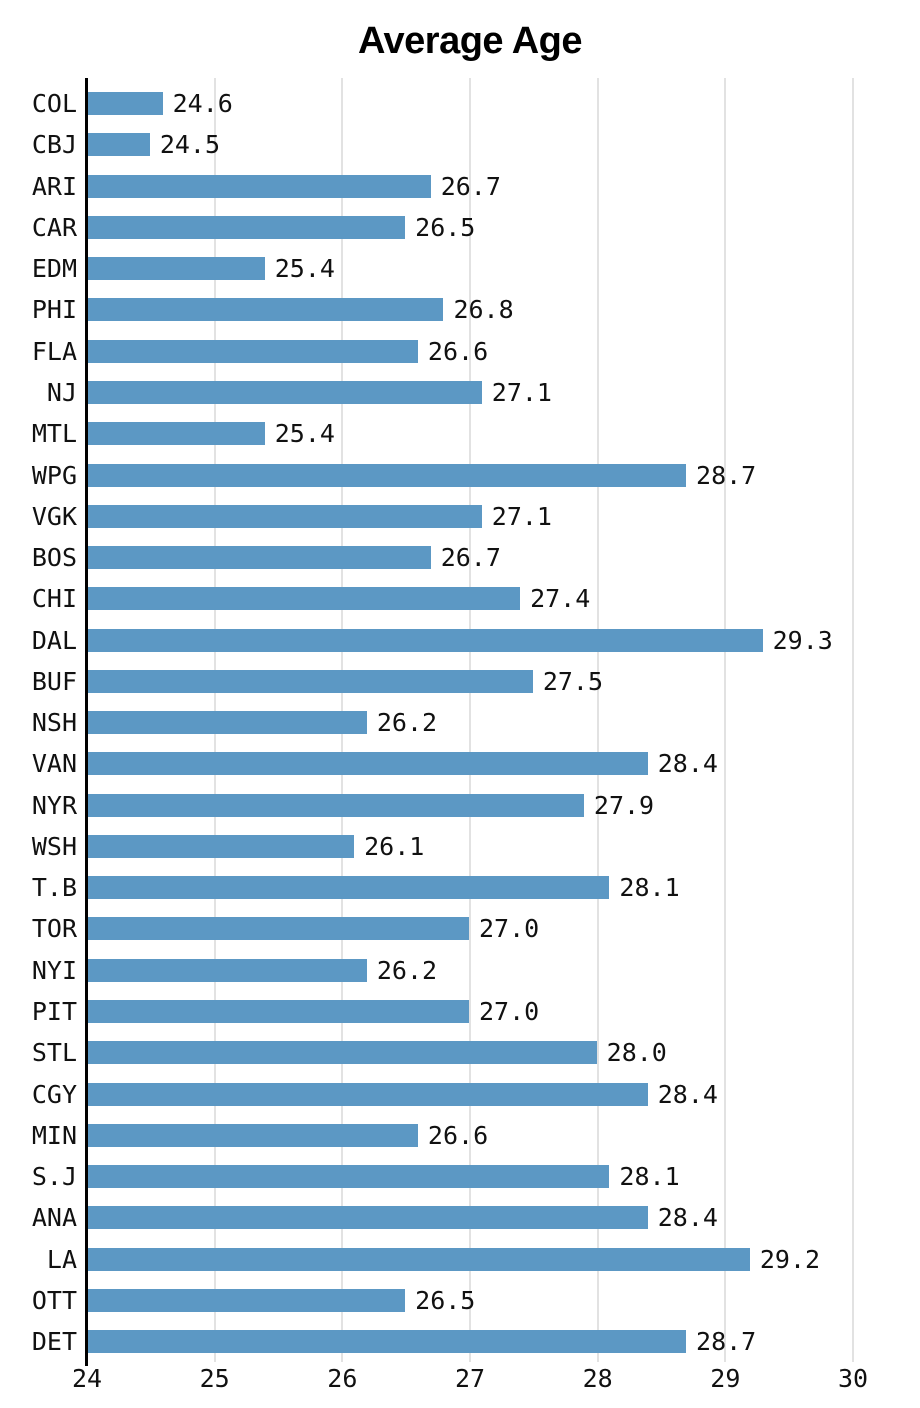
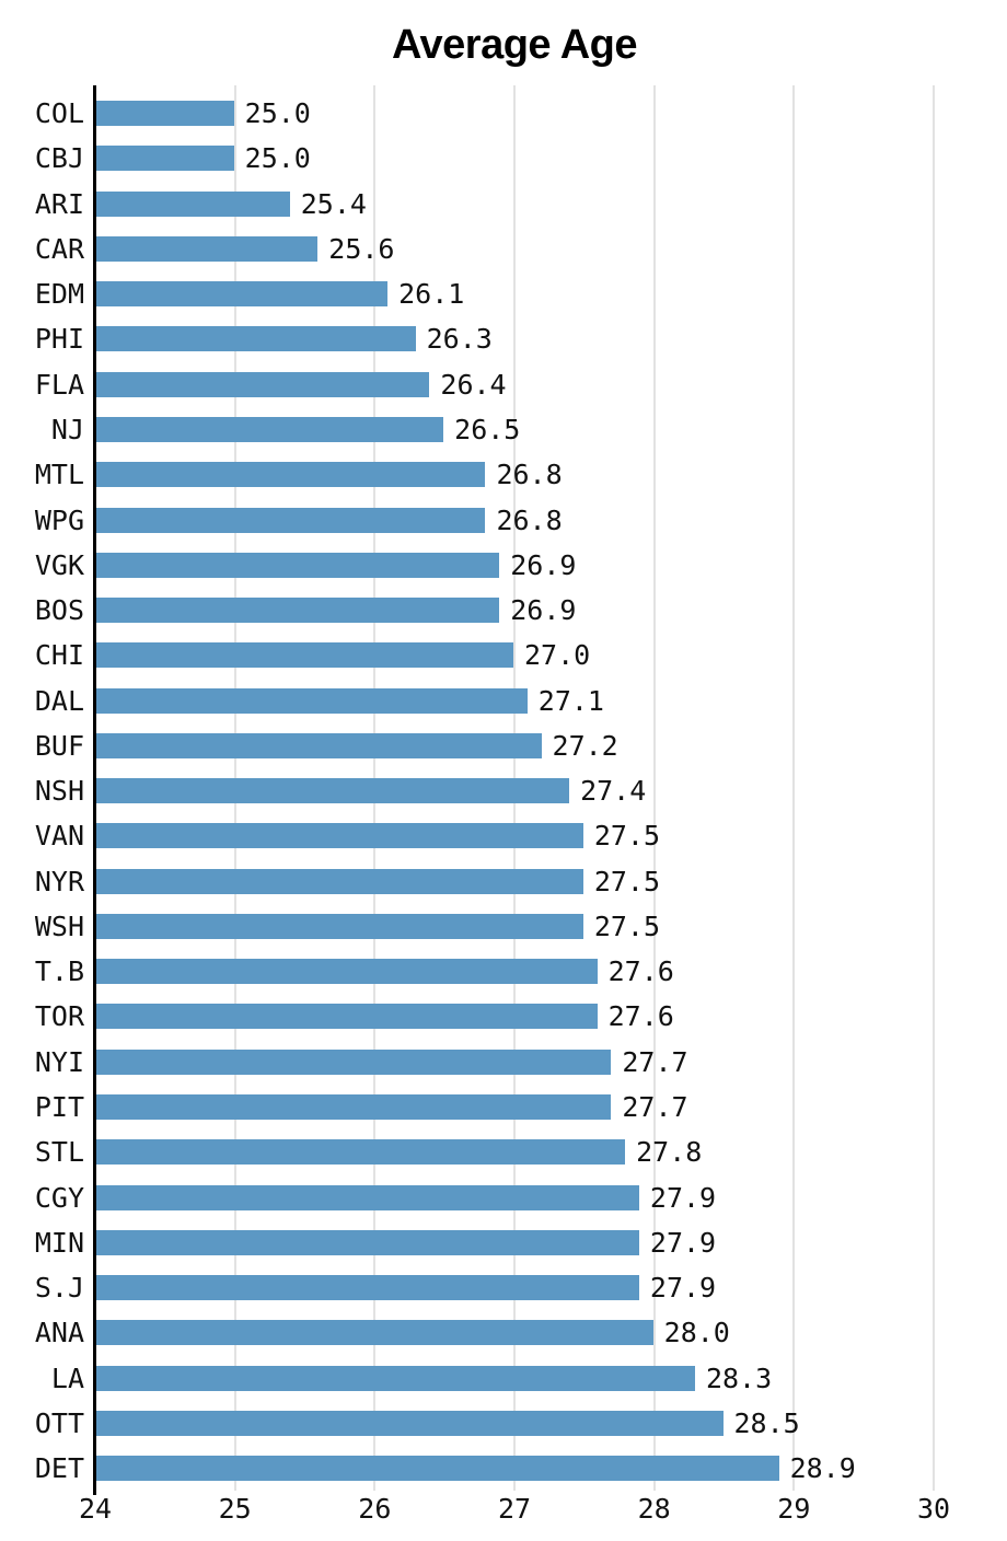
COL: 24.6 -> 25.0
CBJ: 24.5 -> 25.0
ARI: 26.7 -> 25.4
CAR: 26.5 -> 25.6
EDM: 25.4 -> 26.1
PHI: 26.8 -> 26.3
FLA: 26.6 -> 26.4
NJ: 27.1 -> 26.5
MTL: 25.4 -> 26.8
WPG: 28.7 -> 26.8
VGK: 27.1 -> 26.9
BOS: 26.7 -> 26.9
CHI: 27.4 -> 27.0
DAL: 29.3 -> 27.1
BUF: 27.5 -> 27.2
NSH: 26.2 -> 27.4
VAN: 28.4 -> 27.5
NYR: 27.9 -> 27.5
WSH: 26.1 -> 27.5
T.B: 28.1 -> 27.6
TOR: 27.0 -> 27.6
NYI: 26.2 -> 27.7
PIT: 27.0 -> 27.7
STL: 28.0 -> 27.8
CGY: 28.4 -> 27.9
MIN: 26.6 -> 27.9
S.J: 28.1 -> 27.9
ANA: 28.4 -> 28.0
LA: 29.2 -> 28.3
OTT: 26.5 -> 28.5
DET: 28.7 -> 28.9
